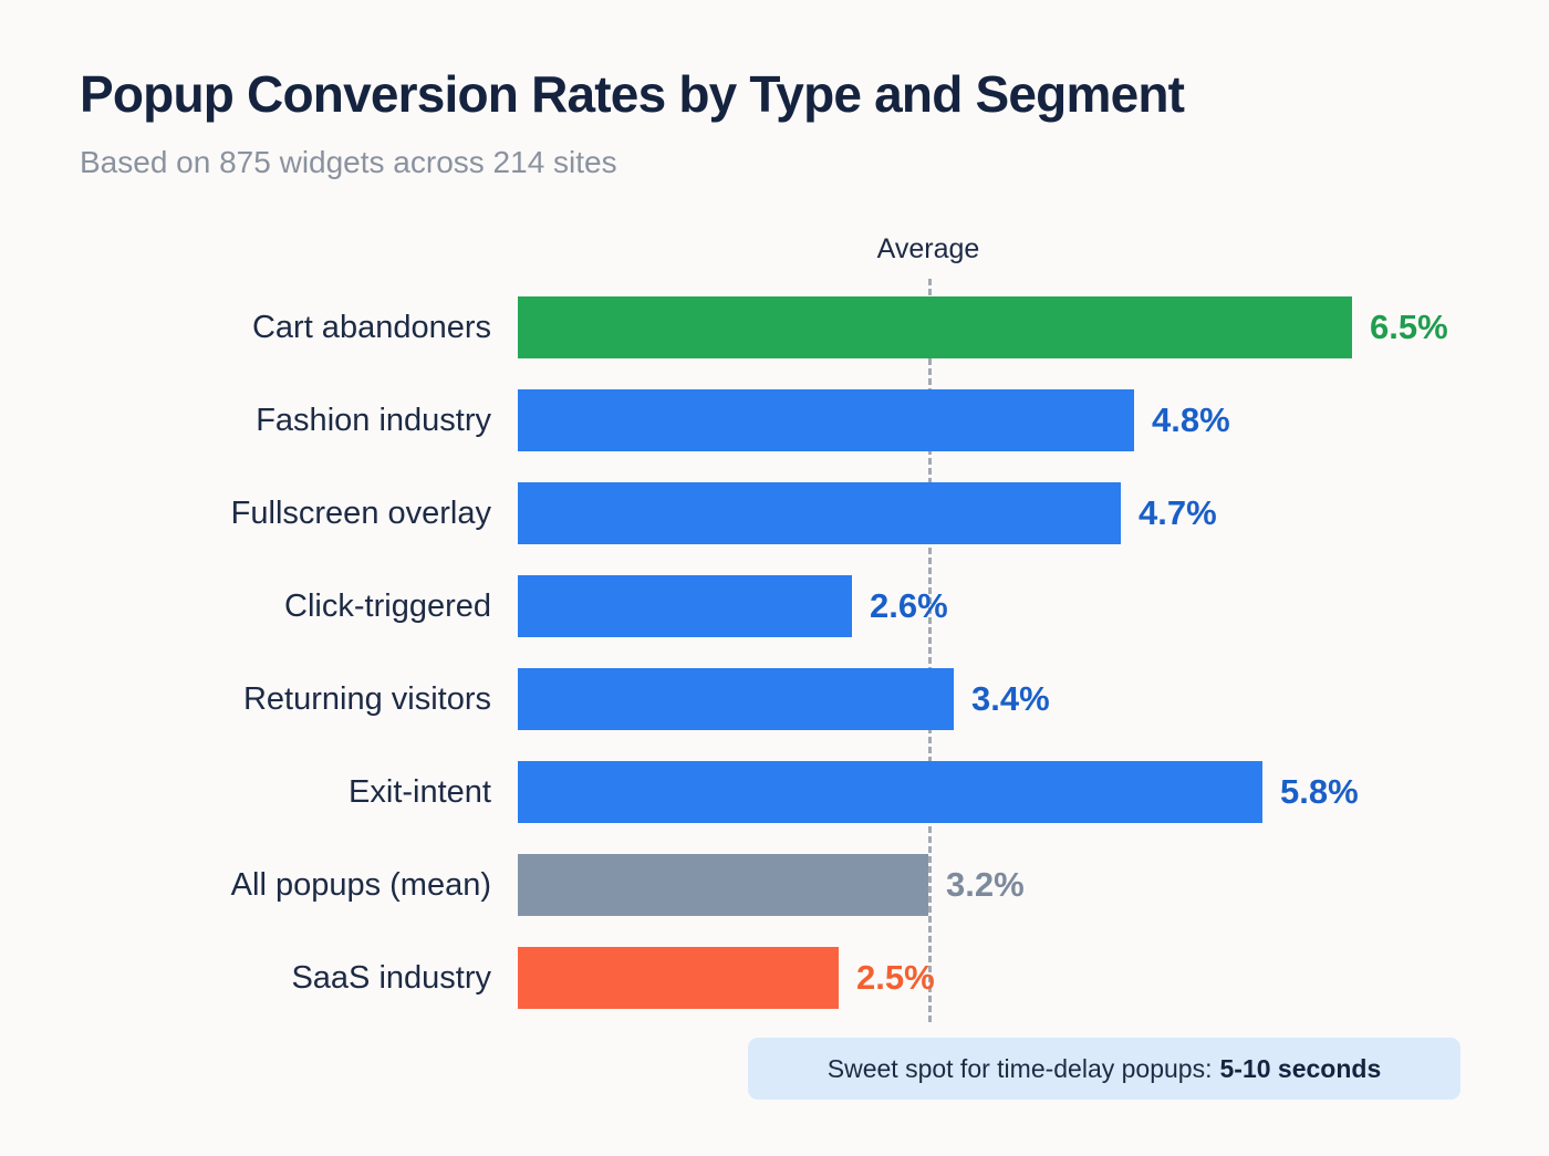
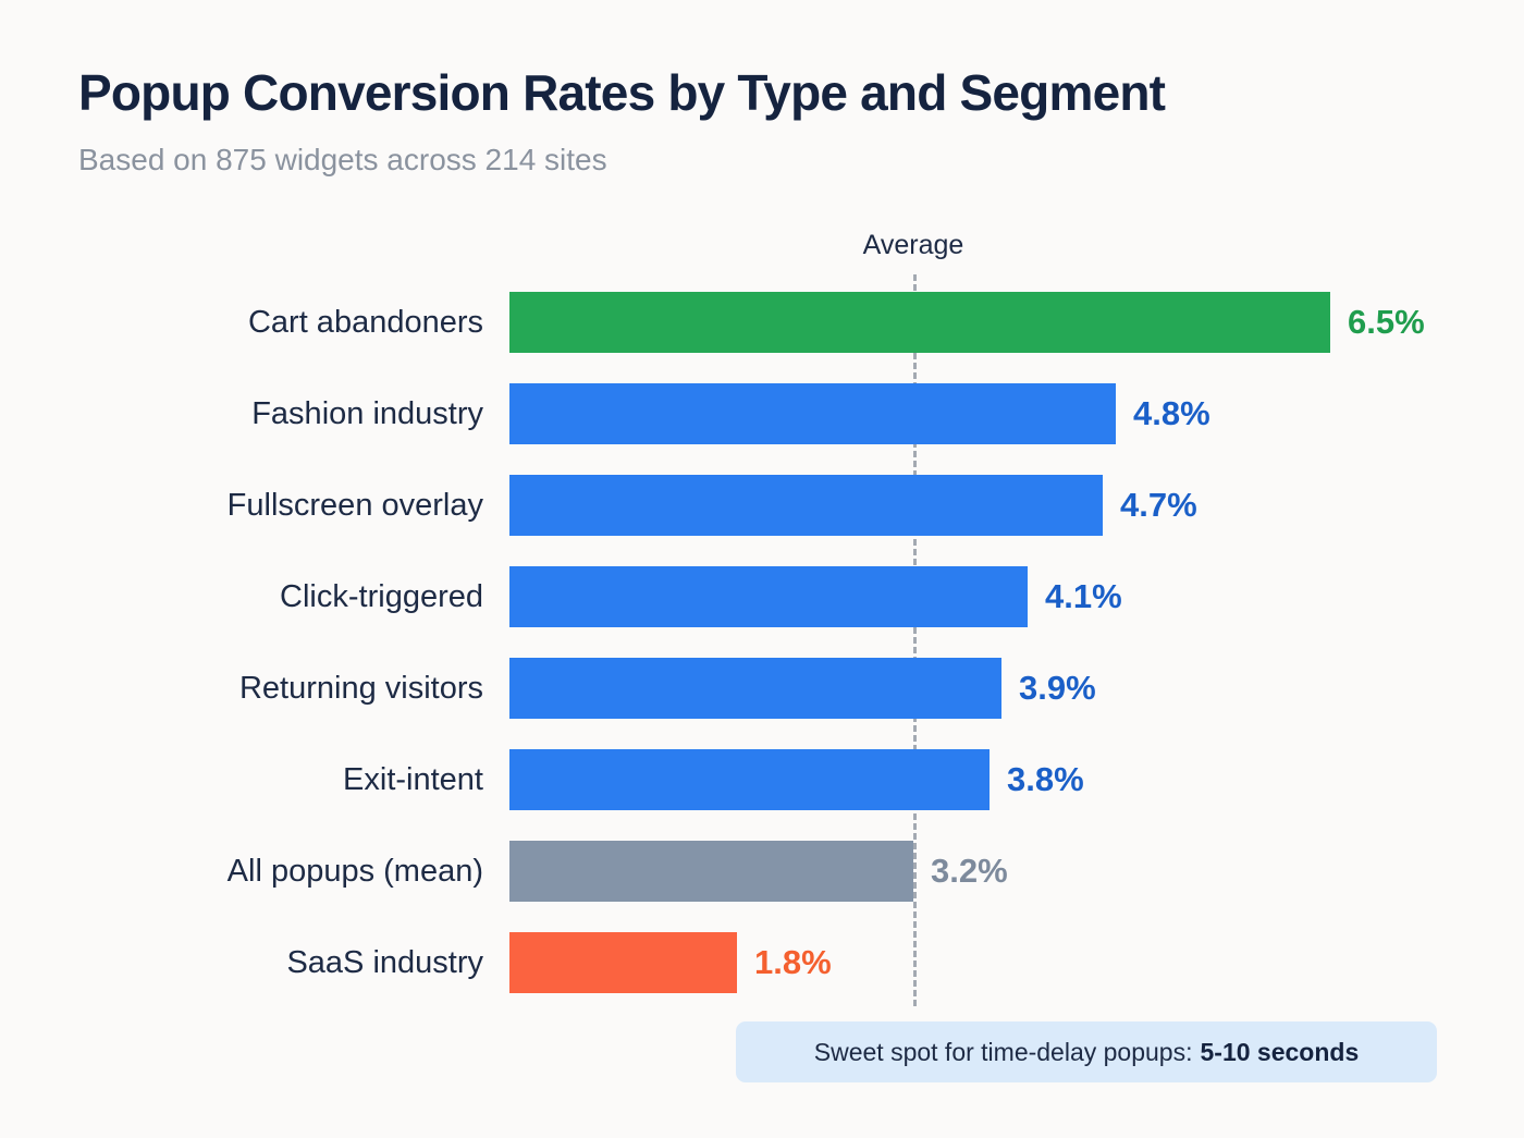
Click-triggered: 2.6% -> 4.1%
Returning visitors: 3.4% -> 3.9%
Exit-intent: 5.8% -> 3.8%
SaaS industry: 2.5% -> 1.8%
